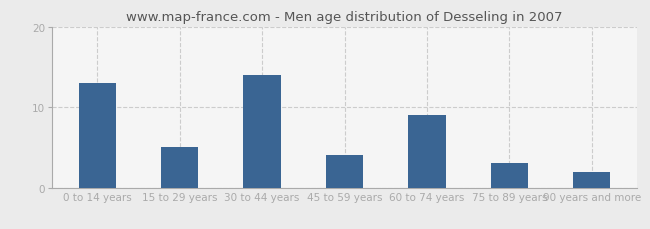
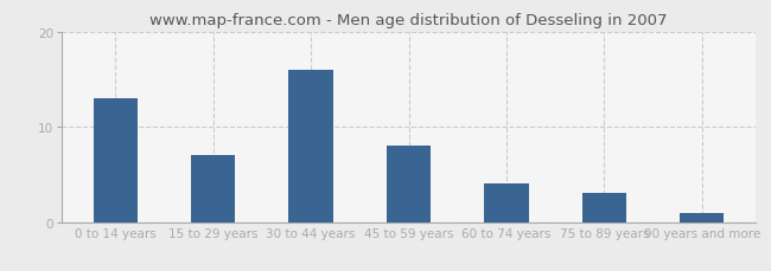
15 to 29 years: 5 -> 7
30 to 44 years: 14 -> 16
45 to 59 years: 4 -> 8
60 to 74 years: 9 -> 4
90 years and more: 2 -> 1
